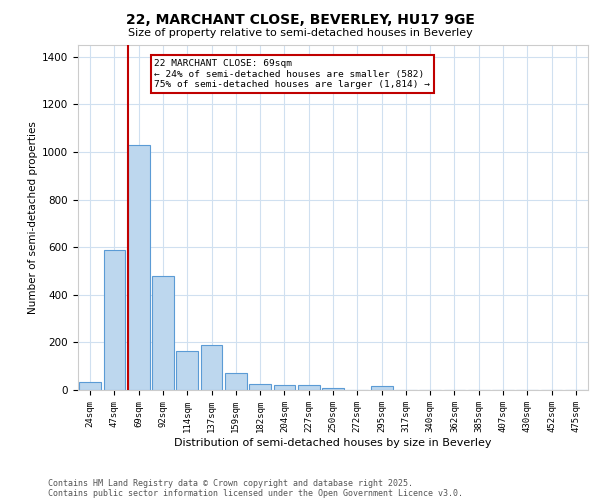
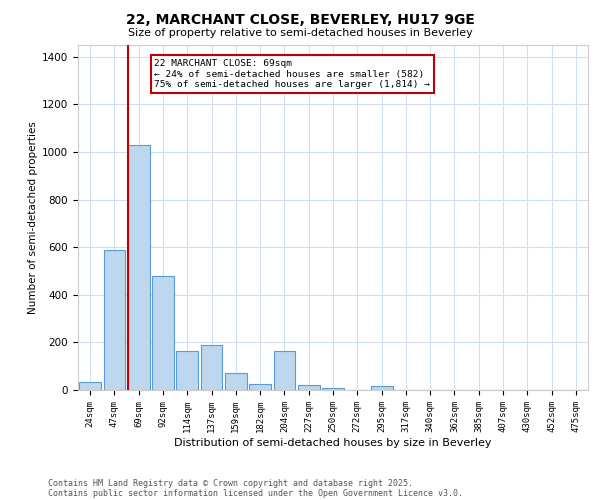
204sqm: 20 -> 165
